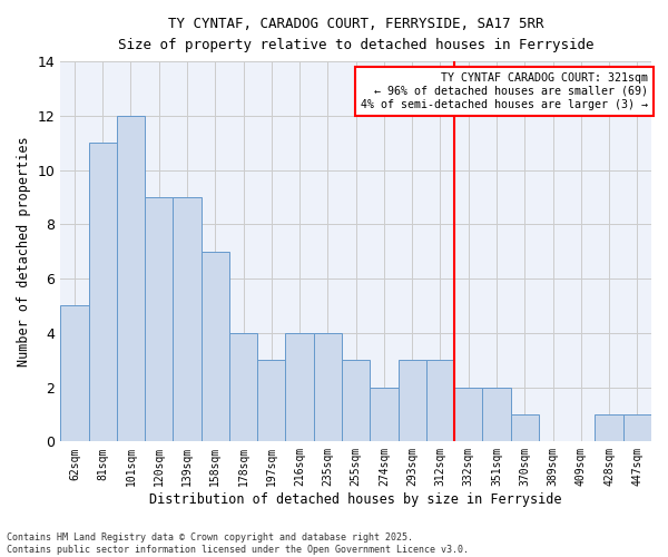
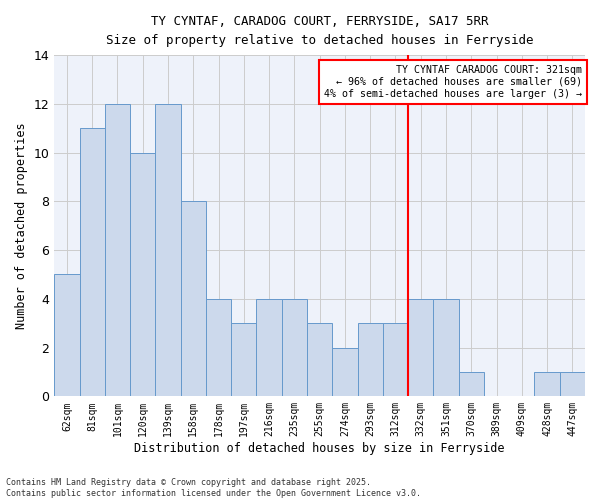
120sqm: 9 -> 10
139sqm: 9 -> 12
158sqm: 7 -> 8
332sqm: 2 -> 4
351sqm: 2 -> 4
